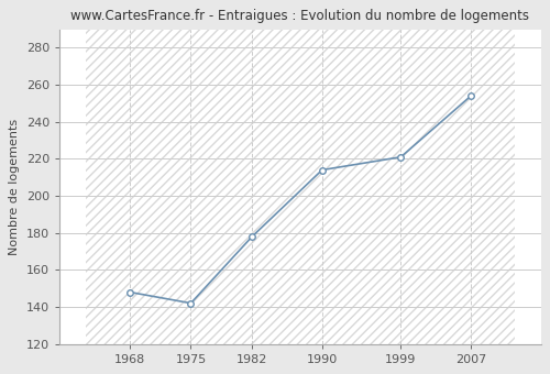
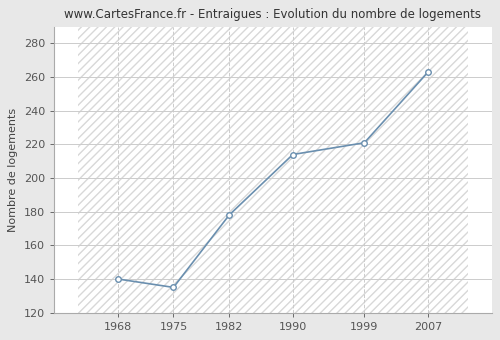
1968: 148 -> 140
1975: 142 -> 135
2007: 254 -> 263
